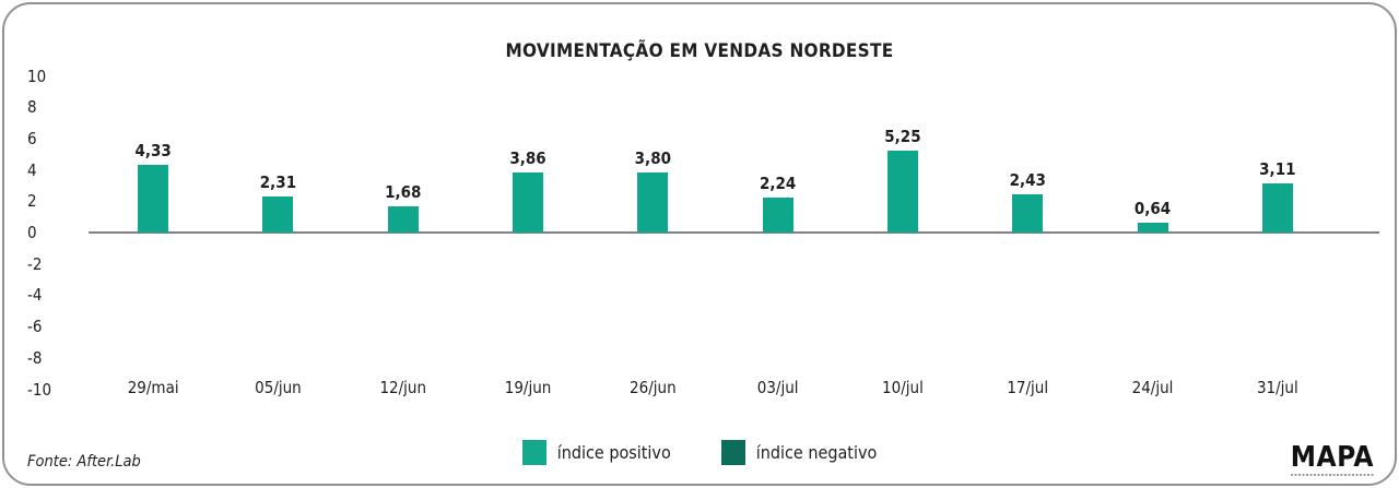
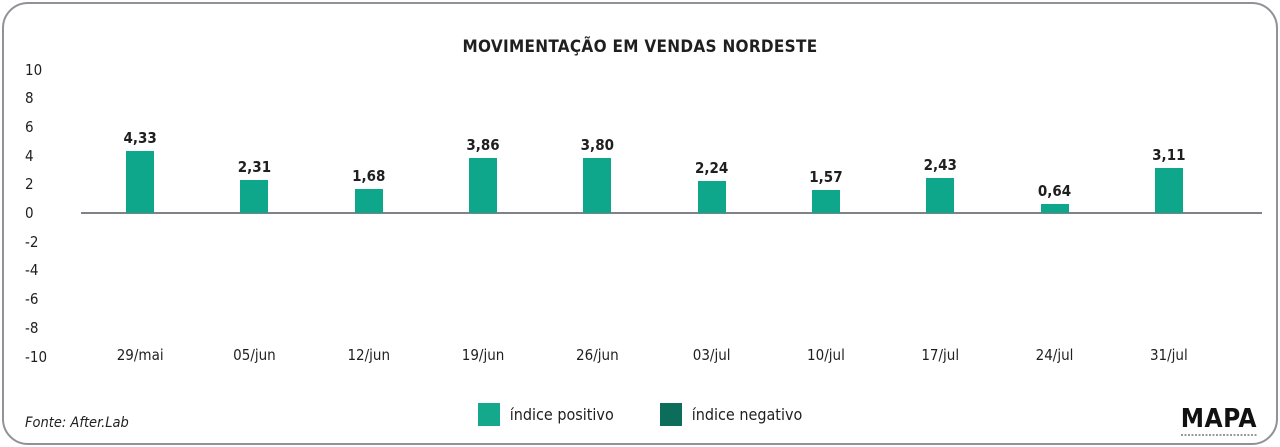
10/jul: 5,25 -> 1,57
